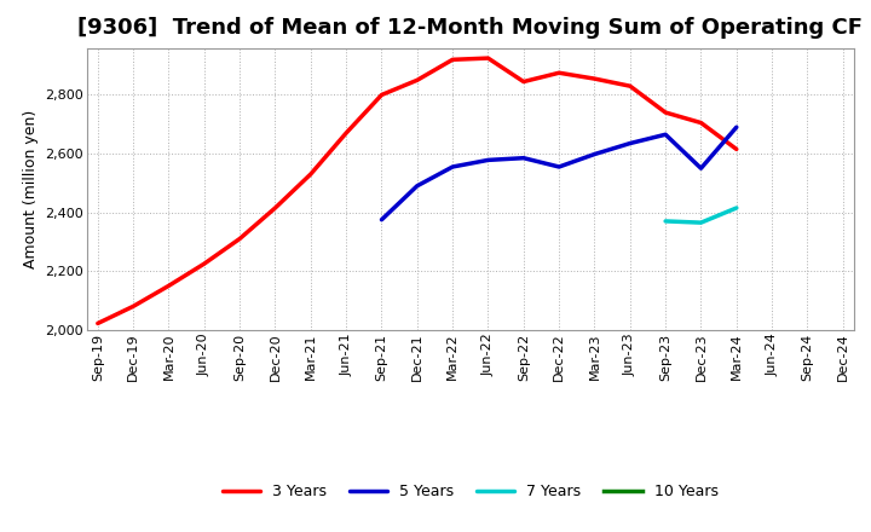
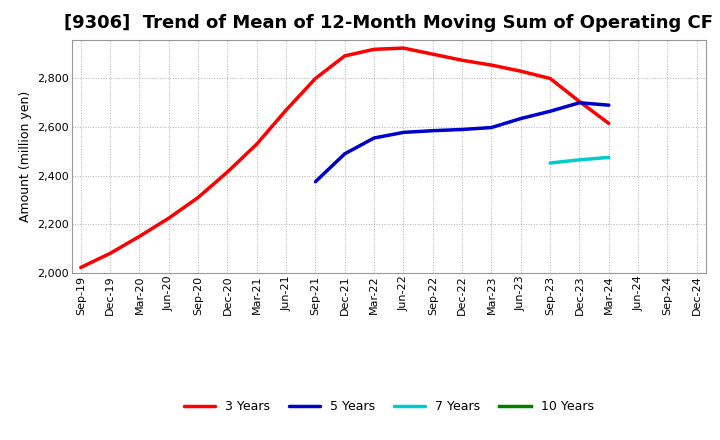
3 Years/Dec-21: 2,850 -> 2,893
3 Years/Sep-22: 2,845 -> 2,900
5 Years/Dec-22: 2,555 -> 2,590
3 Years/Sep-23: 2,740 -> 2,800
7 Years/Sep-23: 2,370 -> 2,452
5 Years/Dec-23: 2,550 -> 2,700
7 Years/Dec-23: 2,365 -> 2,465
7 Years/Mar-24: 2,415 -> 2,475
